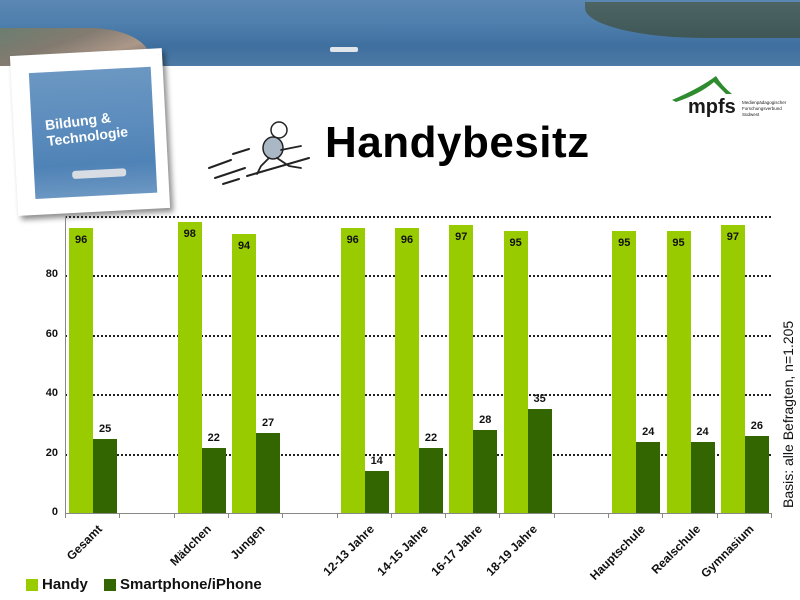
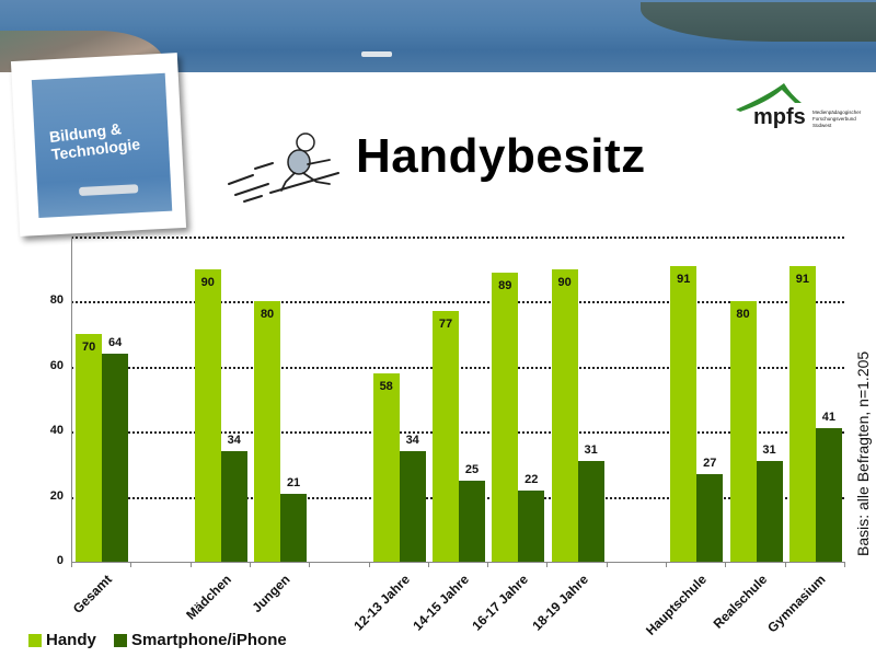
Handy/Gesamt: 96 -> 70
Smartphone/iPhone/Gesamt: 25 -> 64
Handy/Mädchen: 98 -> 90
Smartphone/iPhone/Mädchen: 22 -> 34
Handy/Jungen: 94 -> 80
Smartphone/iPhone/Jungen: 27 -> 21
Handy/12-13 Jahre: 96 -> 58
Smartphone/iPhone/12-13 Jahre: 14 -> 34
Handy/14-15 Jahre: 96 -> 77
Smartphone/iPhone/14-15 Jahre: 22 -> 25
Handy/16-17 Jahre: 97 -> 89
Smartphone/iPhone/16-17 Jahre: 28 -> 22
Handy/18-19 Jahre: 95 -> 90
Smartphone/iPhone/18-19 Jahre: 35 -> 31
Handy/Hauptschule: 95 -> 91
Smartphone/iPhone/Hauptschule: 24 -> 27
Handy/Realschule: 95 -> 80
Smartphone/iPhone/Realschule: 24 -> 31
Handy/Gymnasium: 97 -> 91
Smartphone/iPhone/Gymnasium: 26 -> 41
